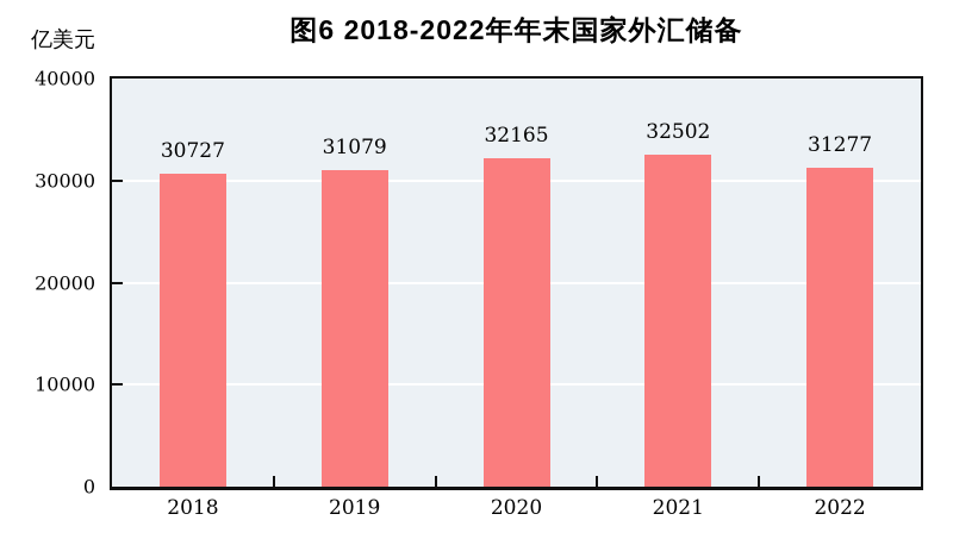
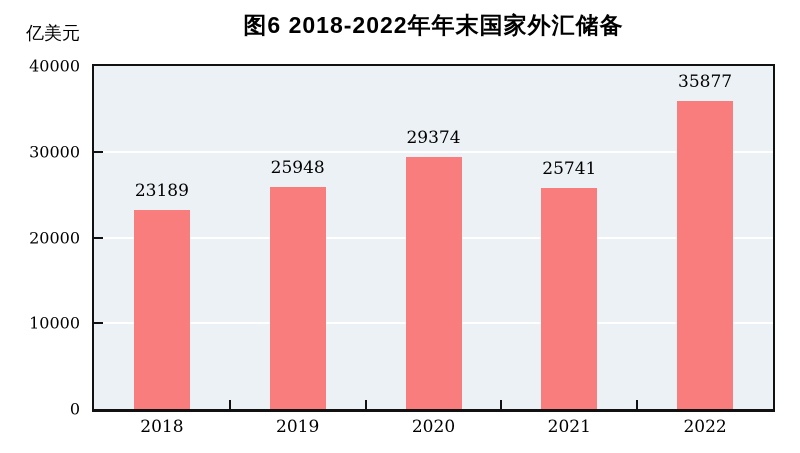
2018: 30727 -> 23189
2019: 31079 -> 25948
2020: 32165 -> 29374
2021: 32502 -> 25741
2022: 31277 -> 35877
